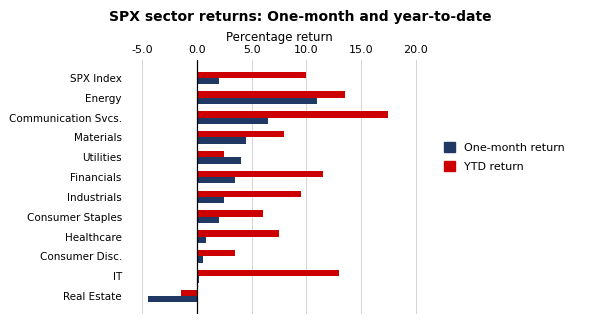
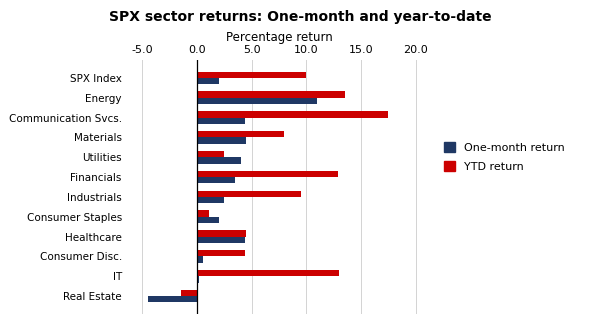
One-month return/Communication Svcs.: 6.5 -> 4.4
YTD return/Financials: 11.5 -> 12.9
YTD return/Consumer Staples: 6.0 -> 1.1
YTD return/Healthcare: 7.5 -> 4.5
One-month return/Healthcare: 0.8 -> 4.4
YTD return/Consumer Disc.: 3.5 -> 4.4
